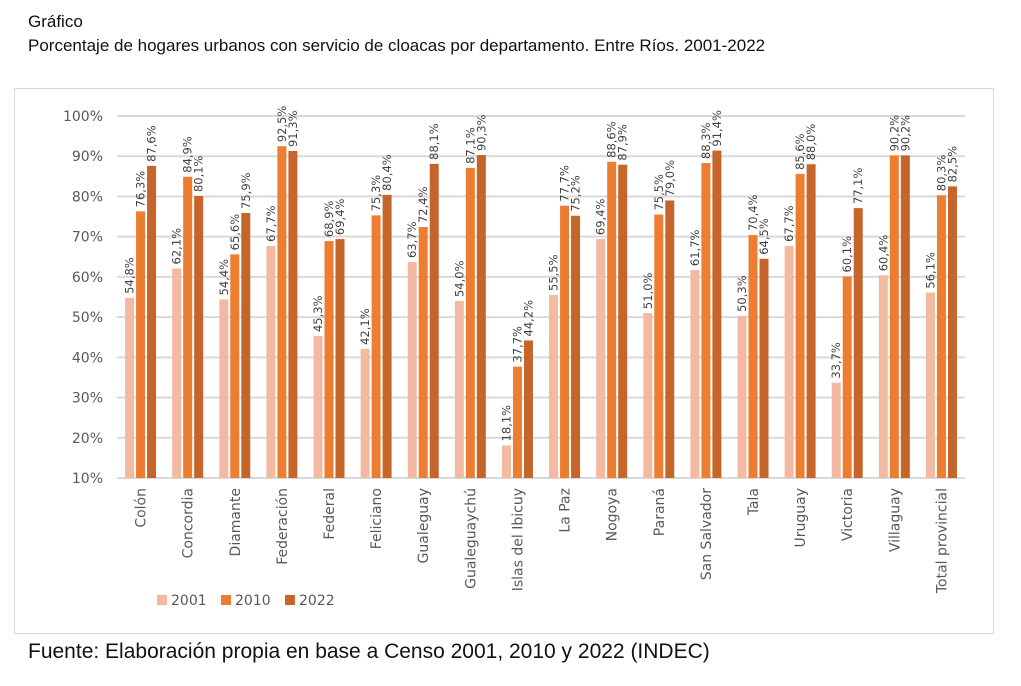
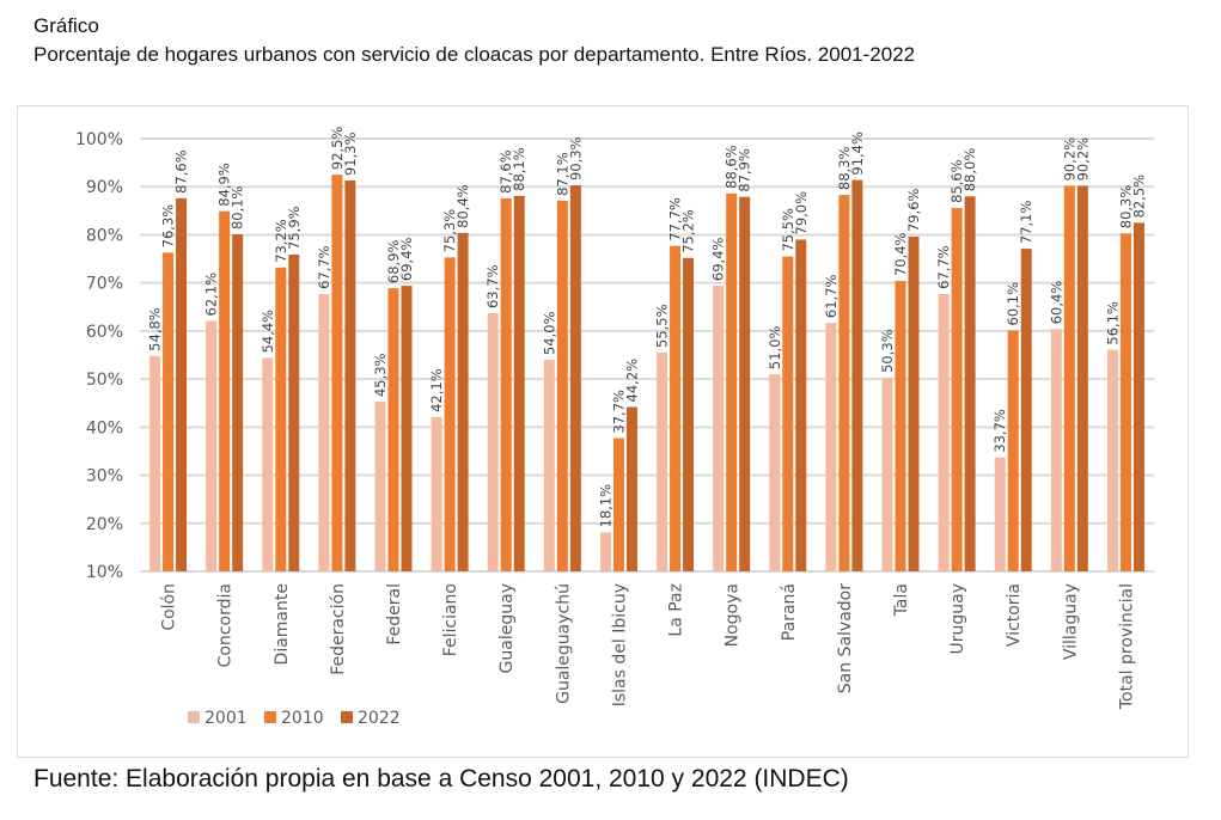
2010/Diamante: 65,6% -> 73,2%
2010/Gualeguay: 72,4% -> 87,6%
2022/Tala: 64,5% -> 79,6%
